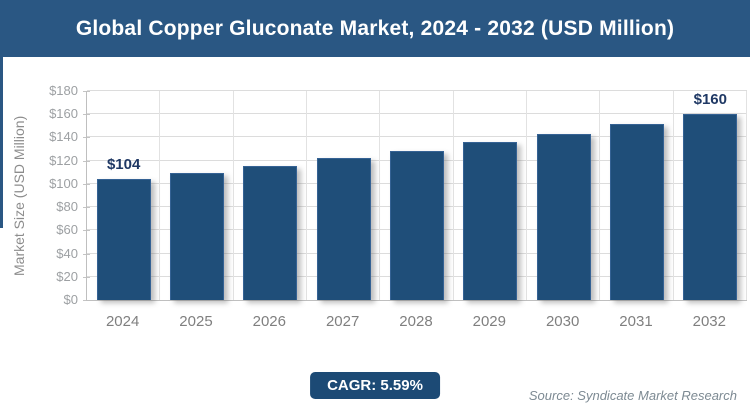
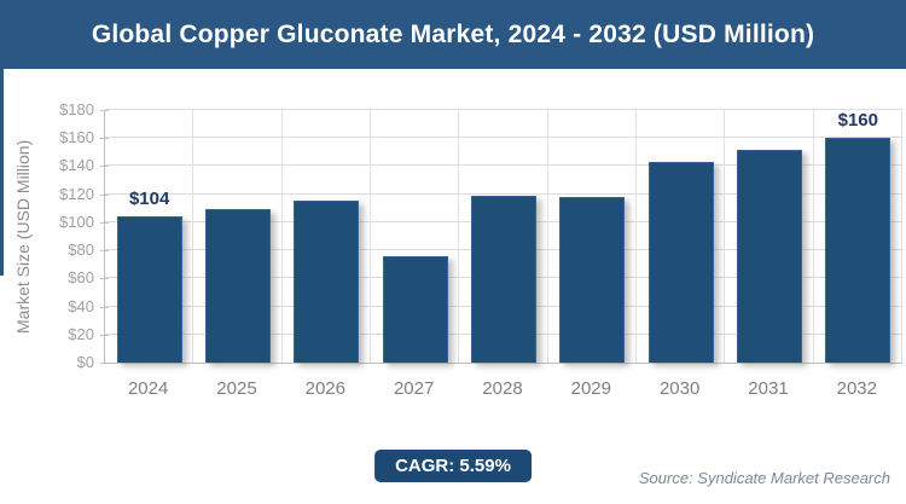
2027: $122 -> $76
2028: $128 -> $119
2029: $136 -> $118
